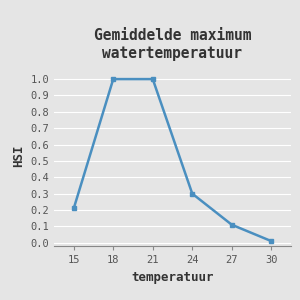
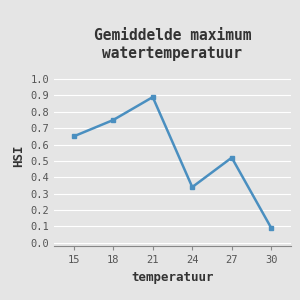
15: 0.21 -> 0.65
18: 1.00 -> 0.75
21: 1.00 -> 0.89
24: 0.30 -> 0.34
27: 0.11 -> 0.52
30: 0.01 -> 0.09
